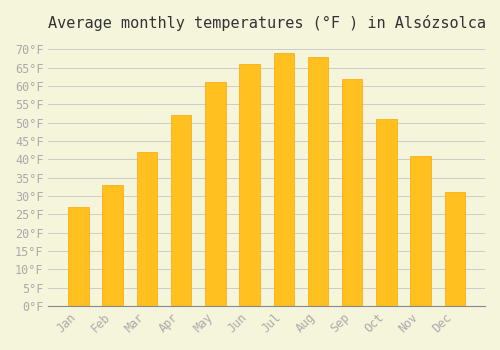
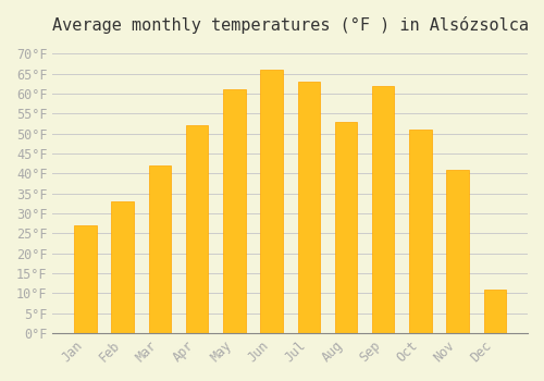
Jul: 69°F -> 63°F
Aug: 68°F -> 53°F
Dec: 31°F -> 11°F
